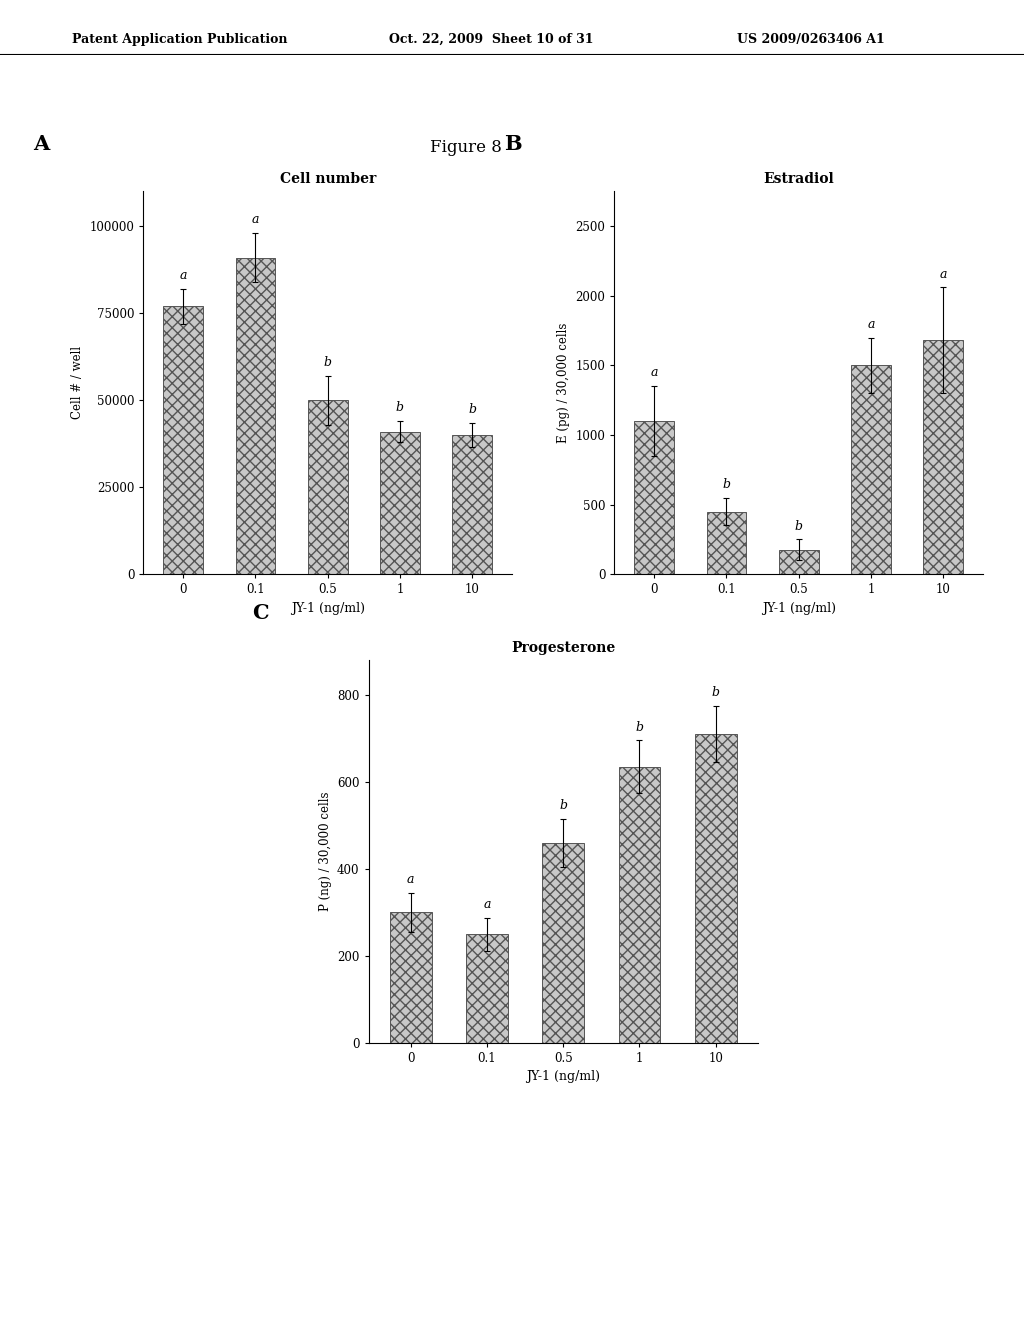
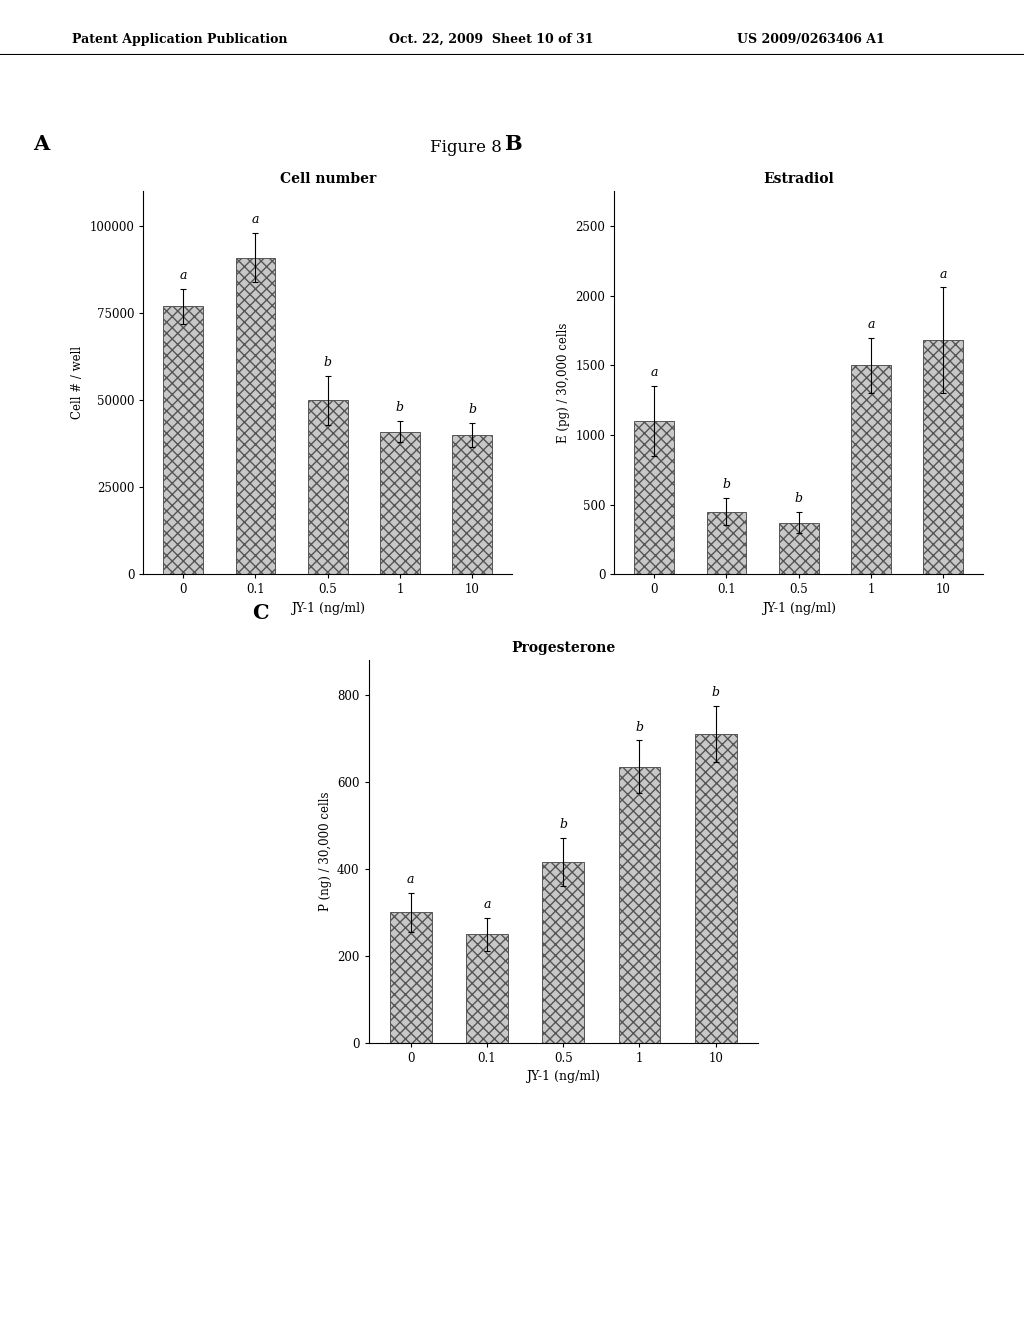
Estradiol/0.5: 180 -> 370
Progesterone/0.5: 460 -> 415
